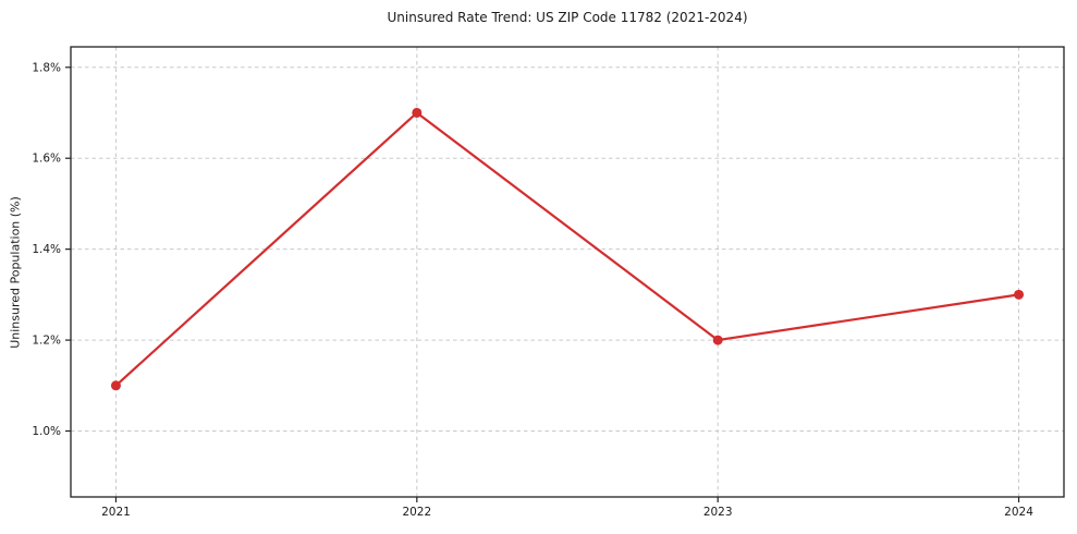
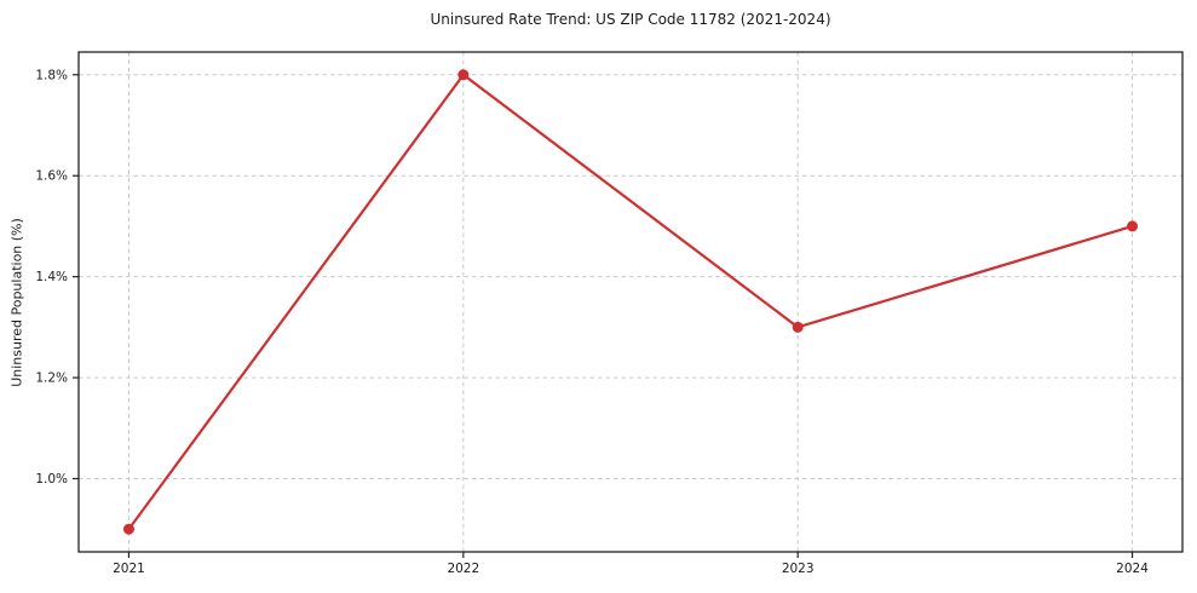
2021: 1.1% -> 0.9%
2022: 1.7% -> 1.8%
2023: 1.2% -> 1.3%
2024: 1.3% -> 1.5%
